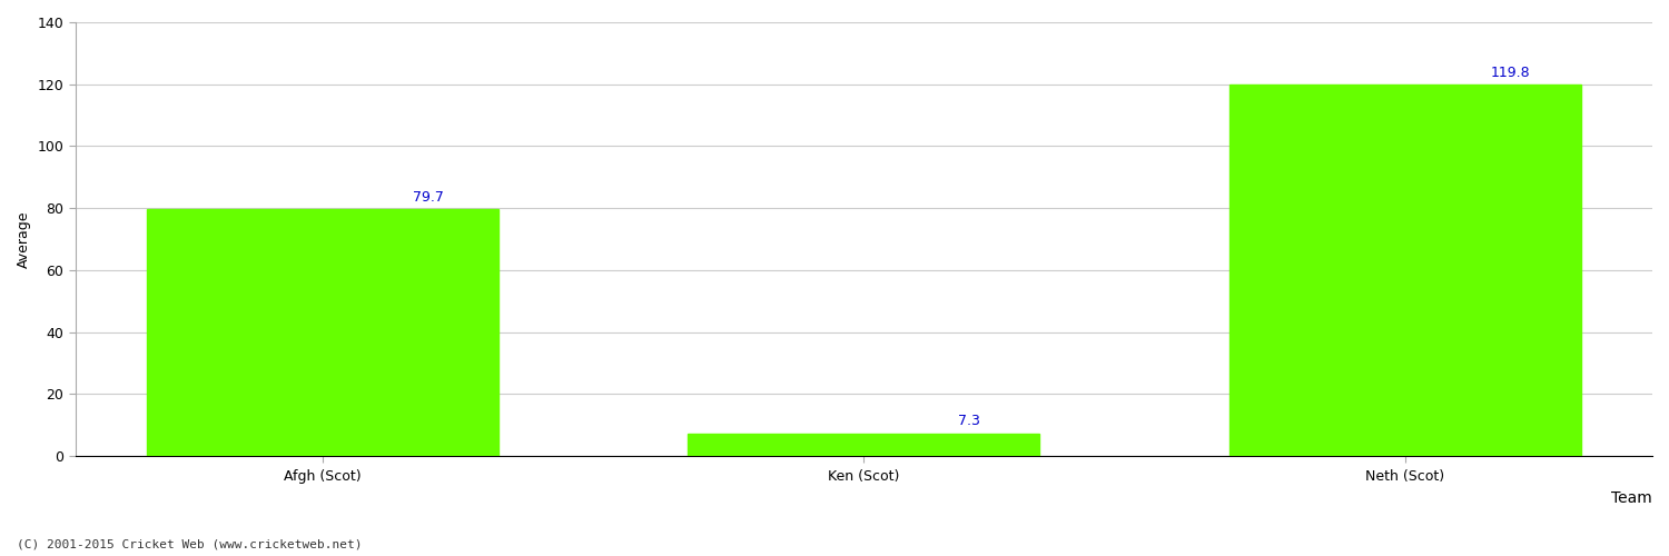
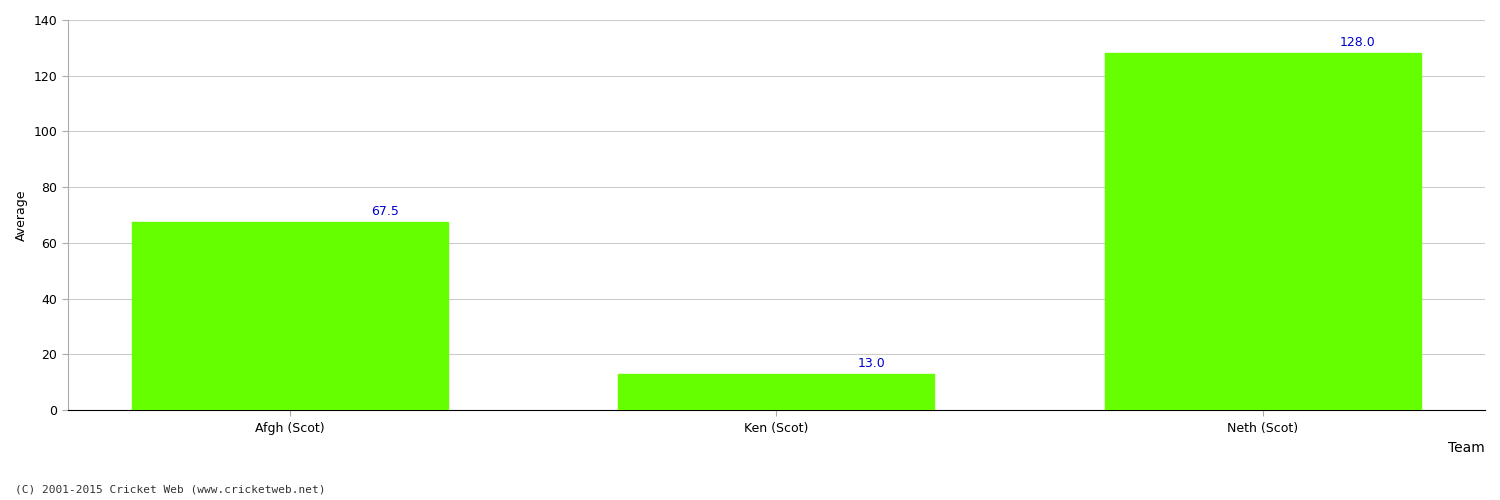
Afgh (Scot): 79.7 -> 67.5
Ken (Scot): 7.3 -> 13.0
Neth (Scot): 119.8 -> 128.0
